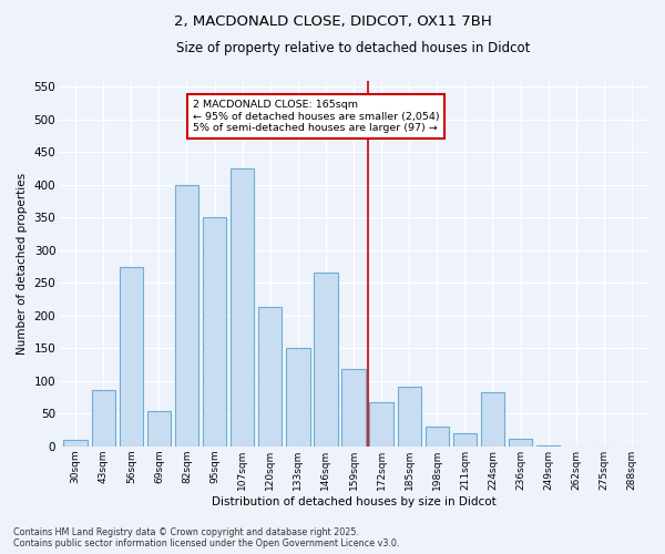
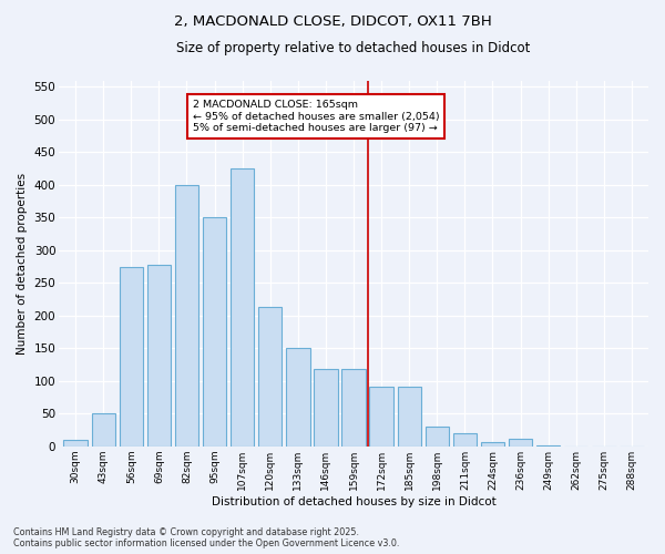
43sqm: 86 -> 50
69sqm: 54 -> 278
146sqm: 266 -> 118
172sqm: 68 -> 92
224sqm: 82 -> 7
